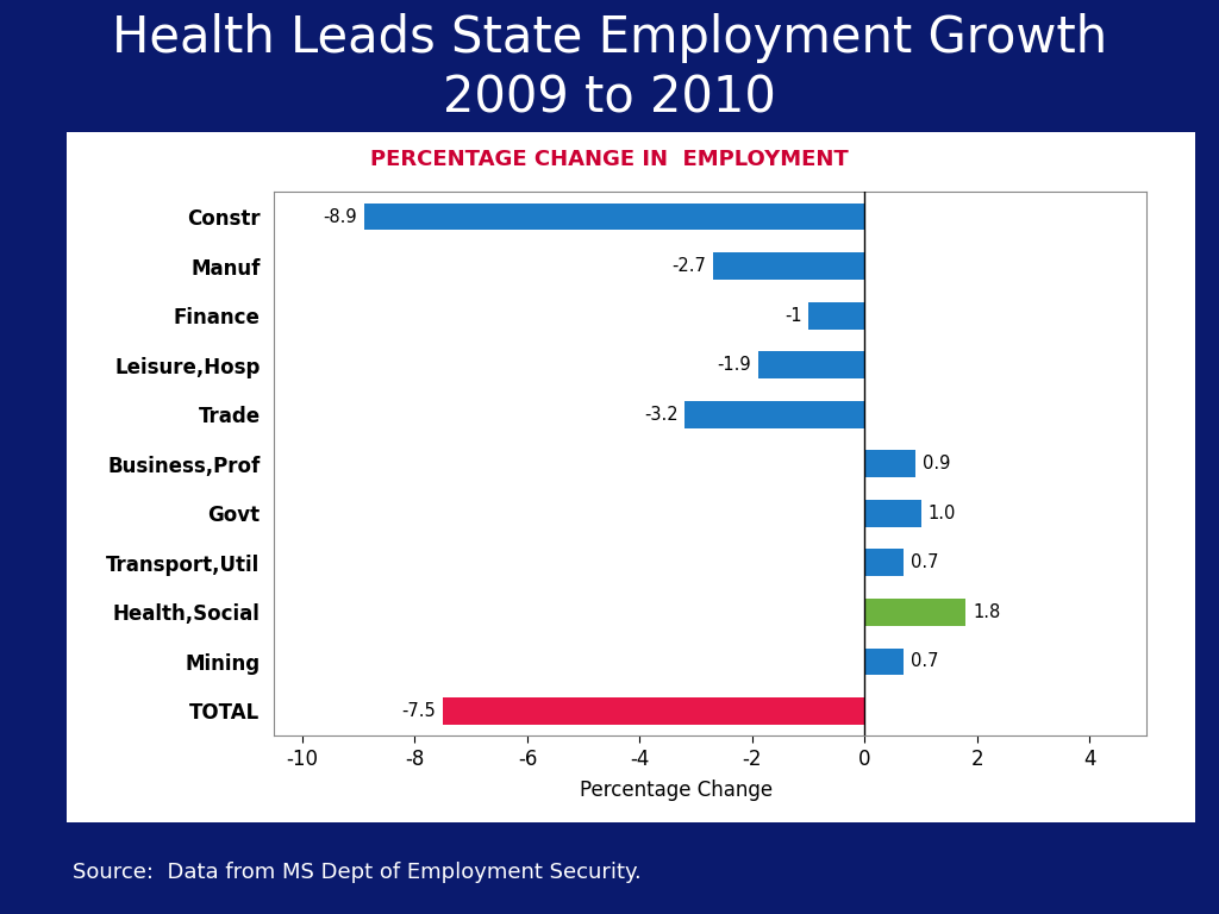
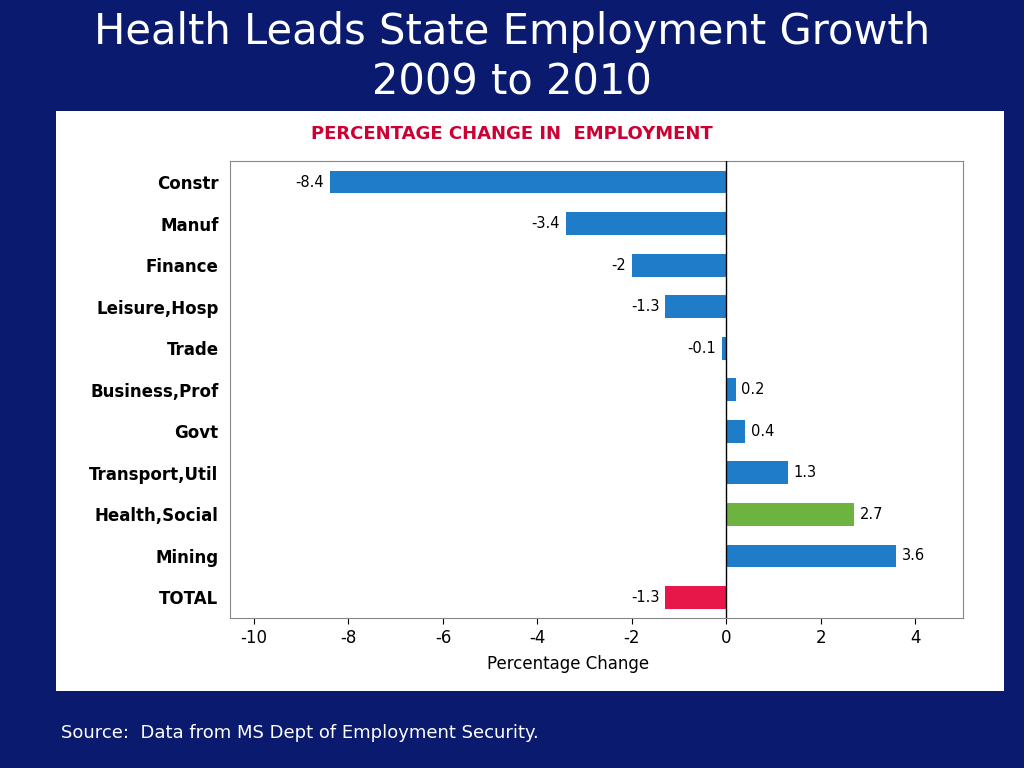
Constr: -8.9 -> -8.4
Manuf: -2.7 -> -3.4
Finance: -1 -> -2
Leisure,Hosp: -1.9 -> -1.3
Trade: -3.2 -> -0.1
Business,Prof: 0.9 -> 0.2
Govt: 1.0 -> 0.4
Transport,Util: 0.7 -> 1.3
Health,Social: 1.8 -> 2.7
Mining: 0.7 -> 3.6
TOTAL: -7.5 -> -1.3
